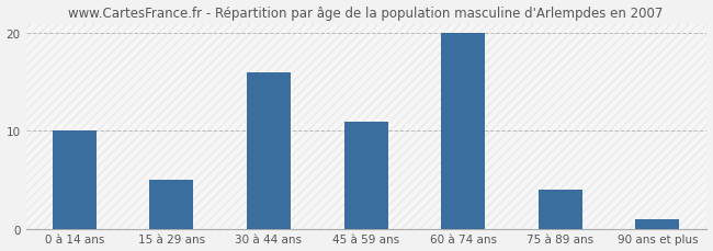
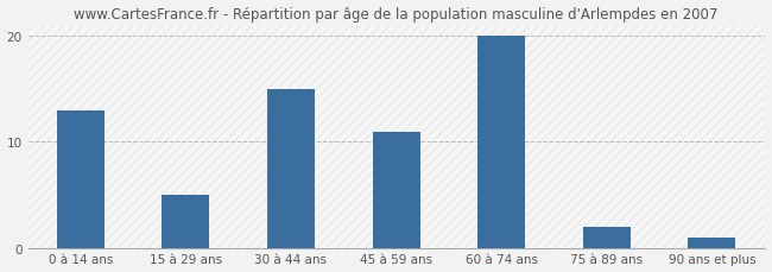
0 à 14 ans: 10 -> 13
30 à 44 ans: 16 -> 15
75 à 89 ans: 4 -> 2
